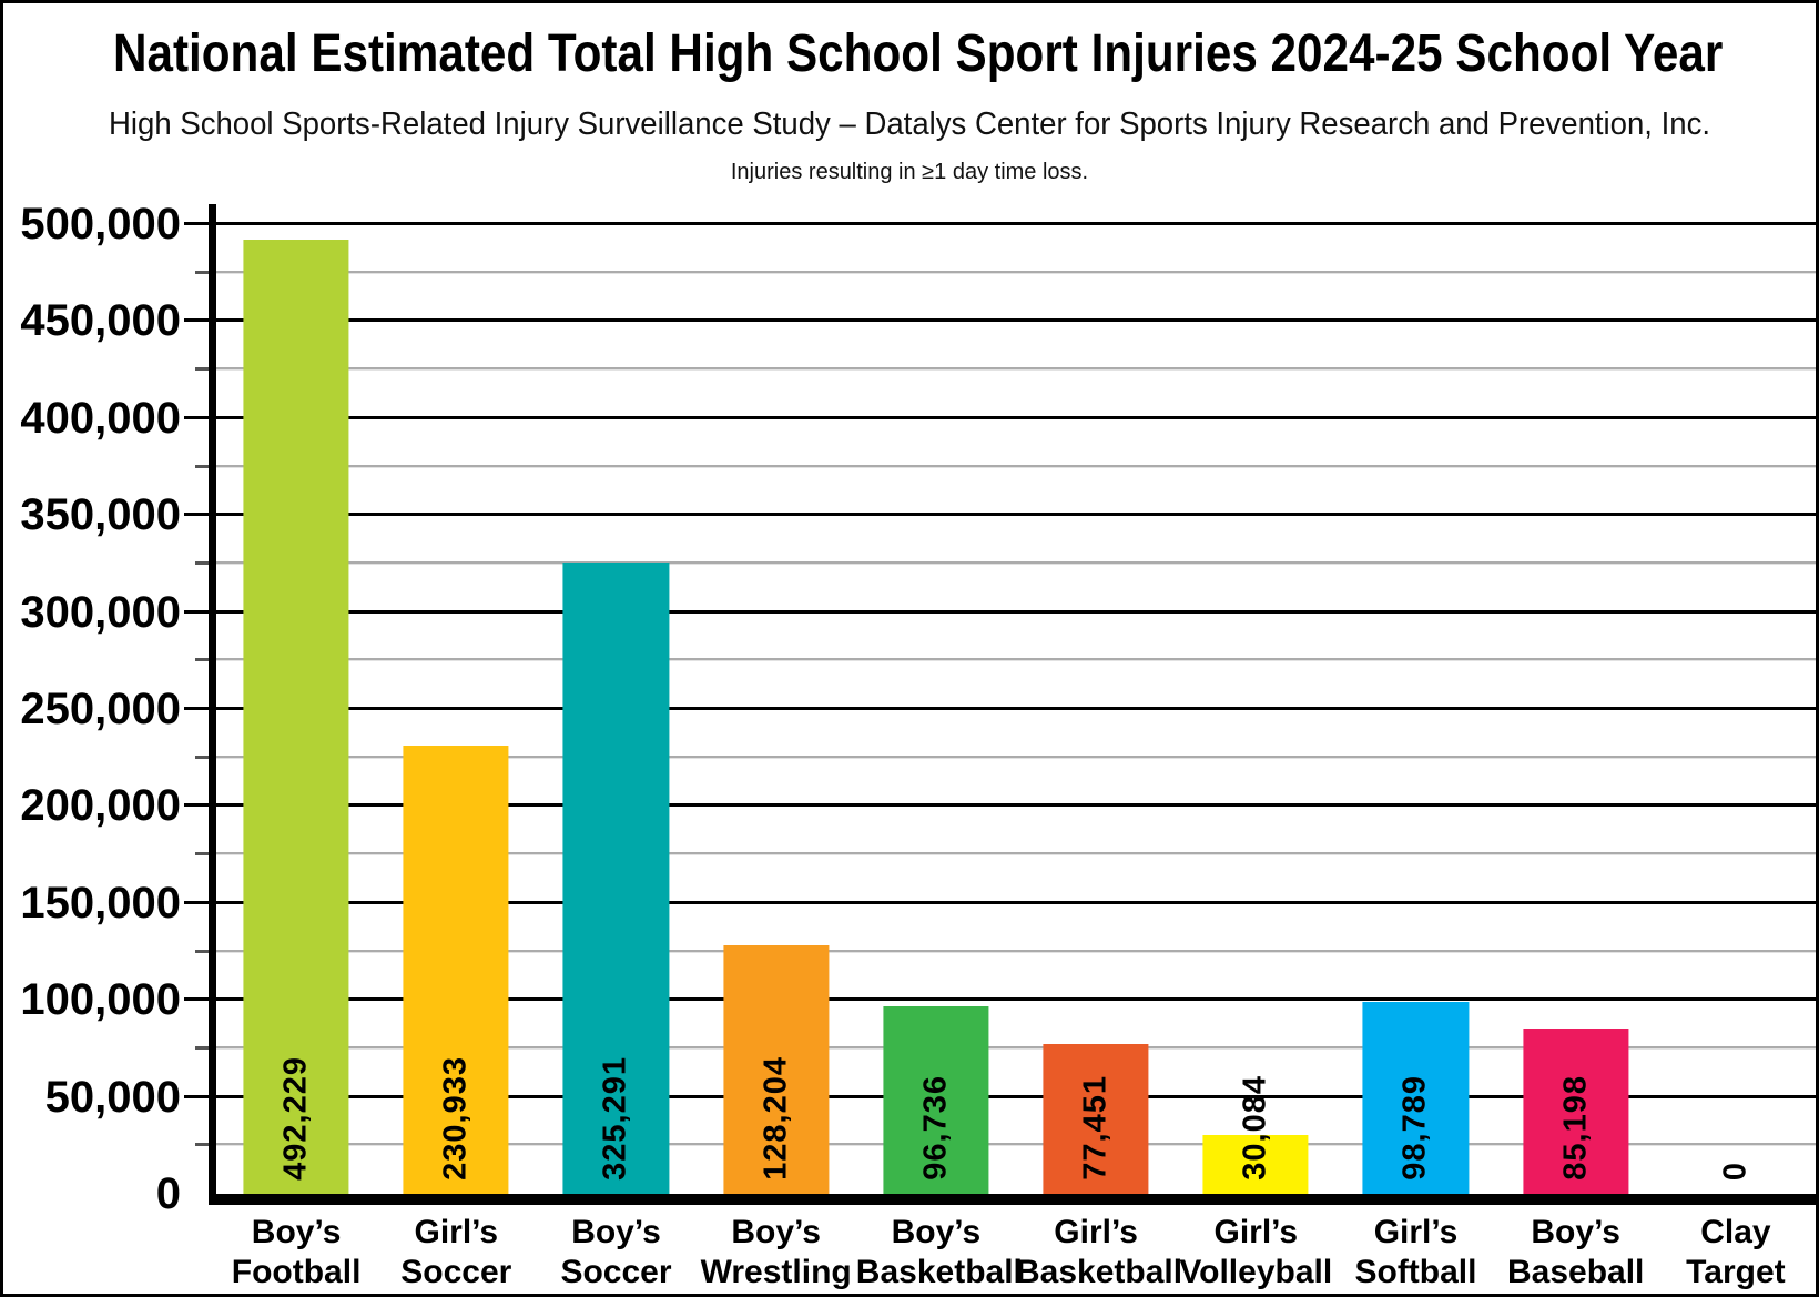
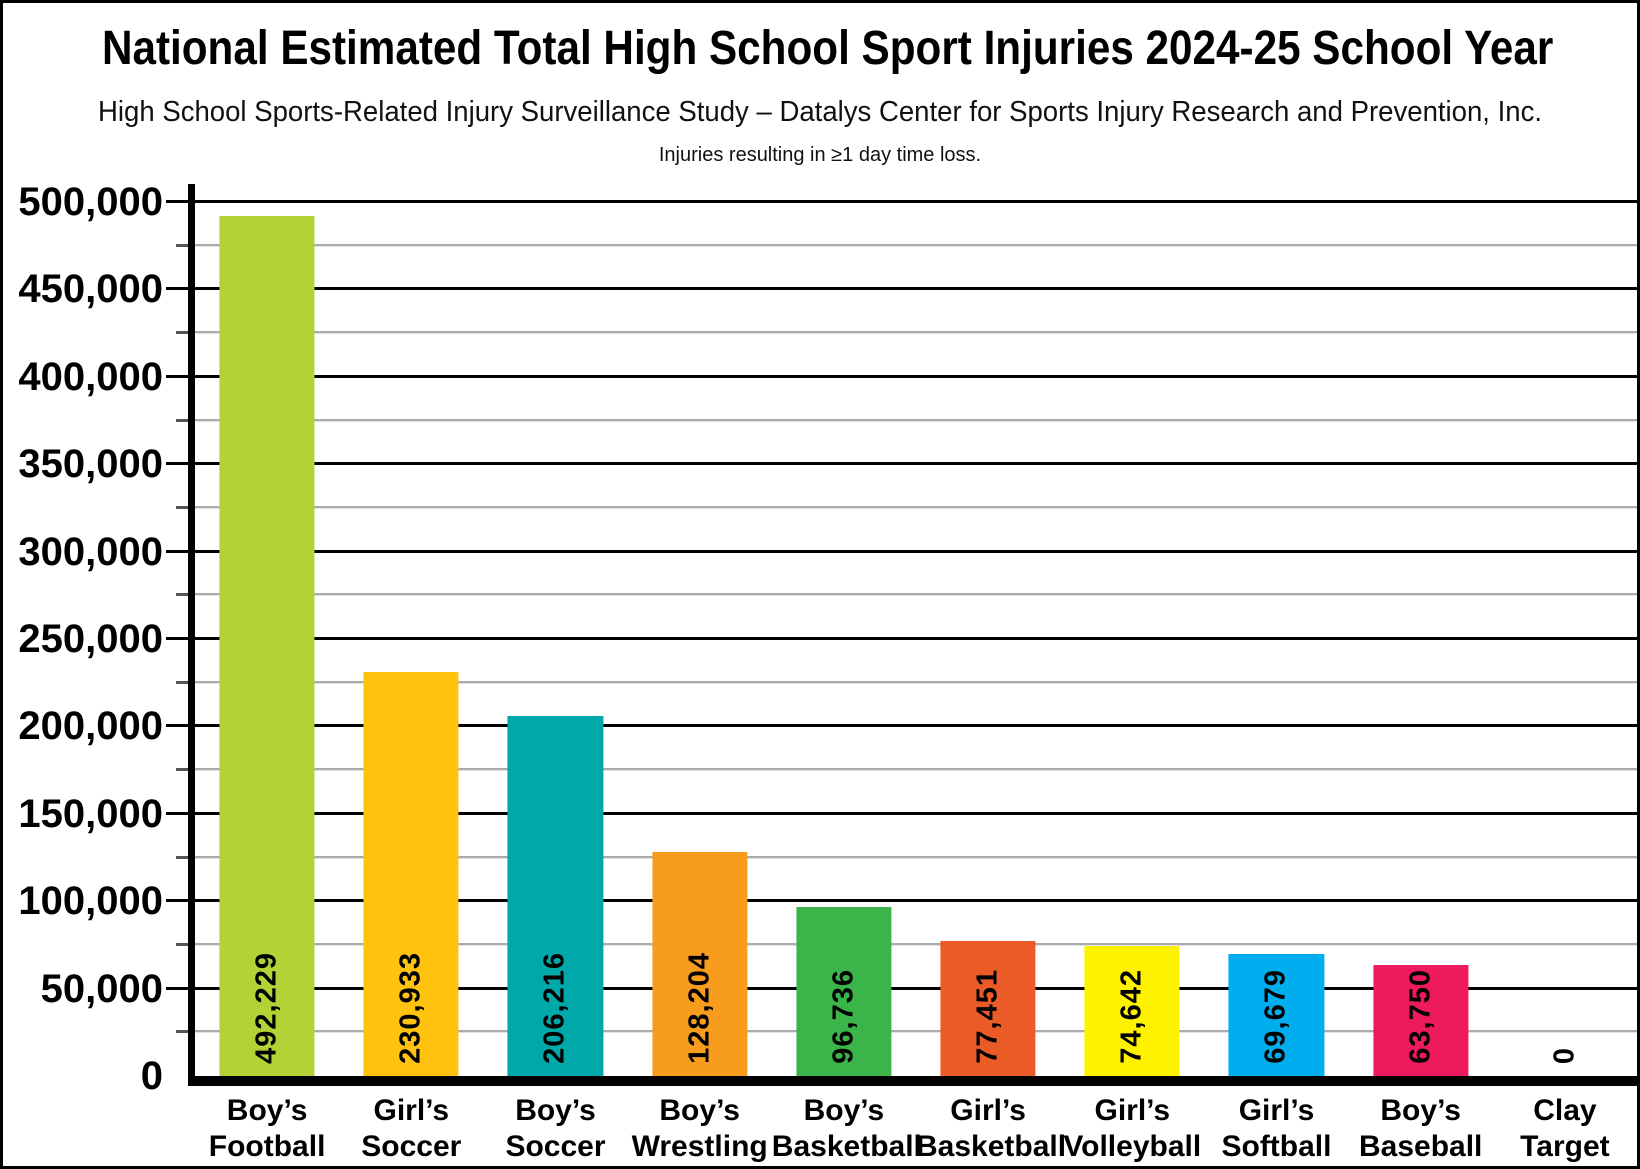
Boy’s Soccer: 325,291 -> 206,216
Girl’s Volleyball: 30,084 -> 74,642
Girl’s Softball: 98,789 -> 69,679
Boy’s Baseball: 85,198 -> 63,750
